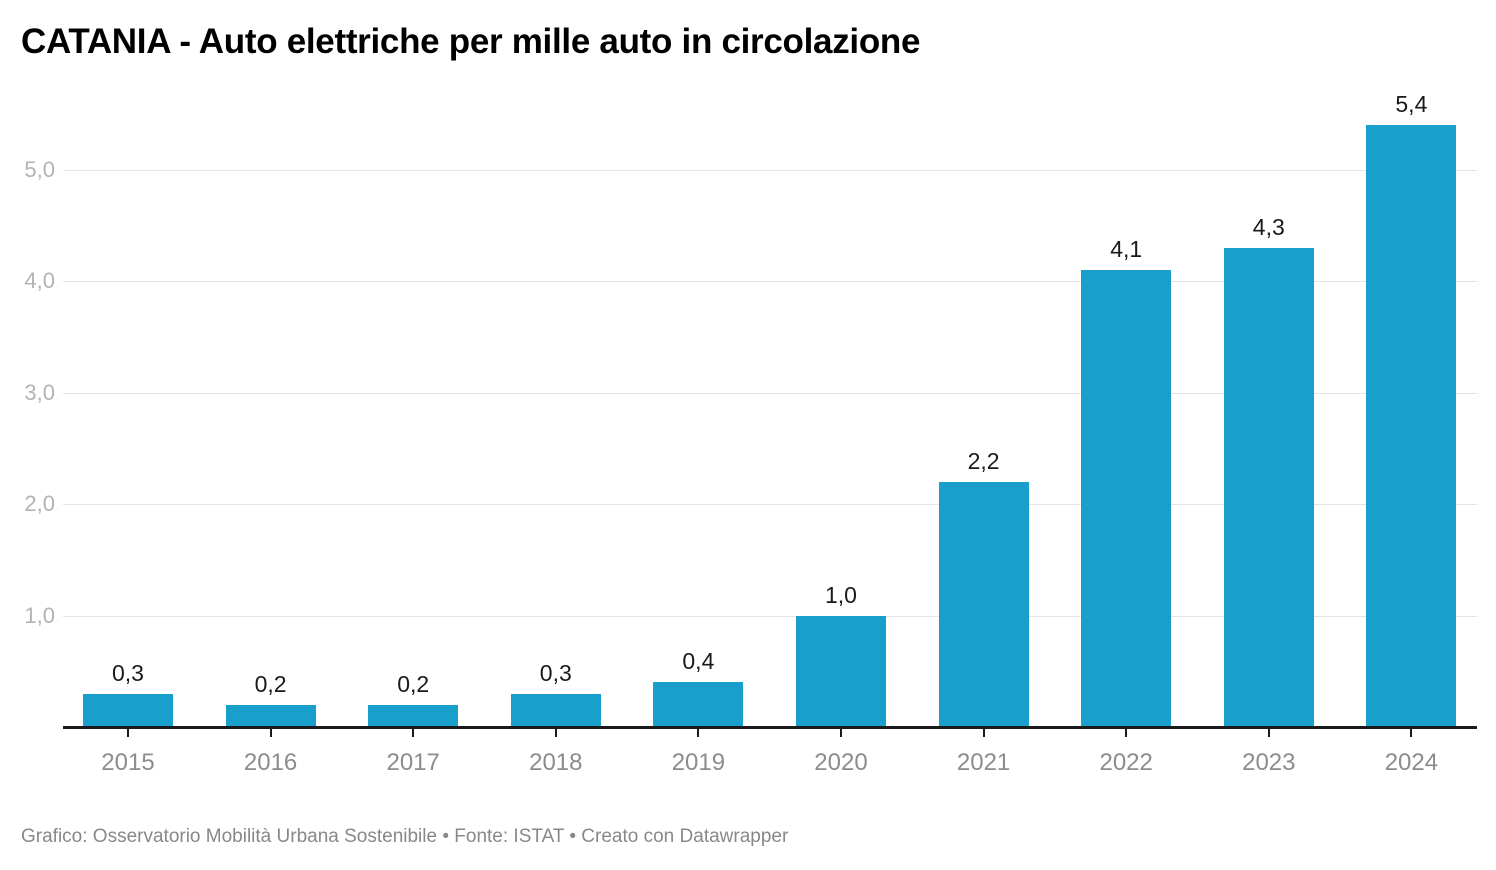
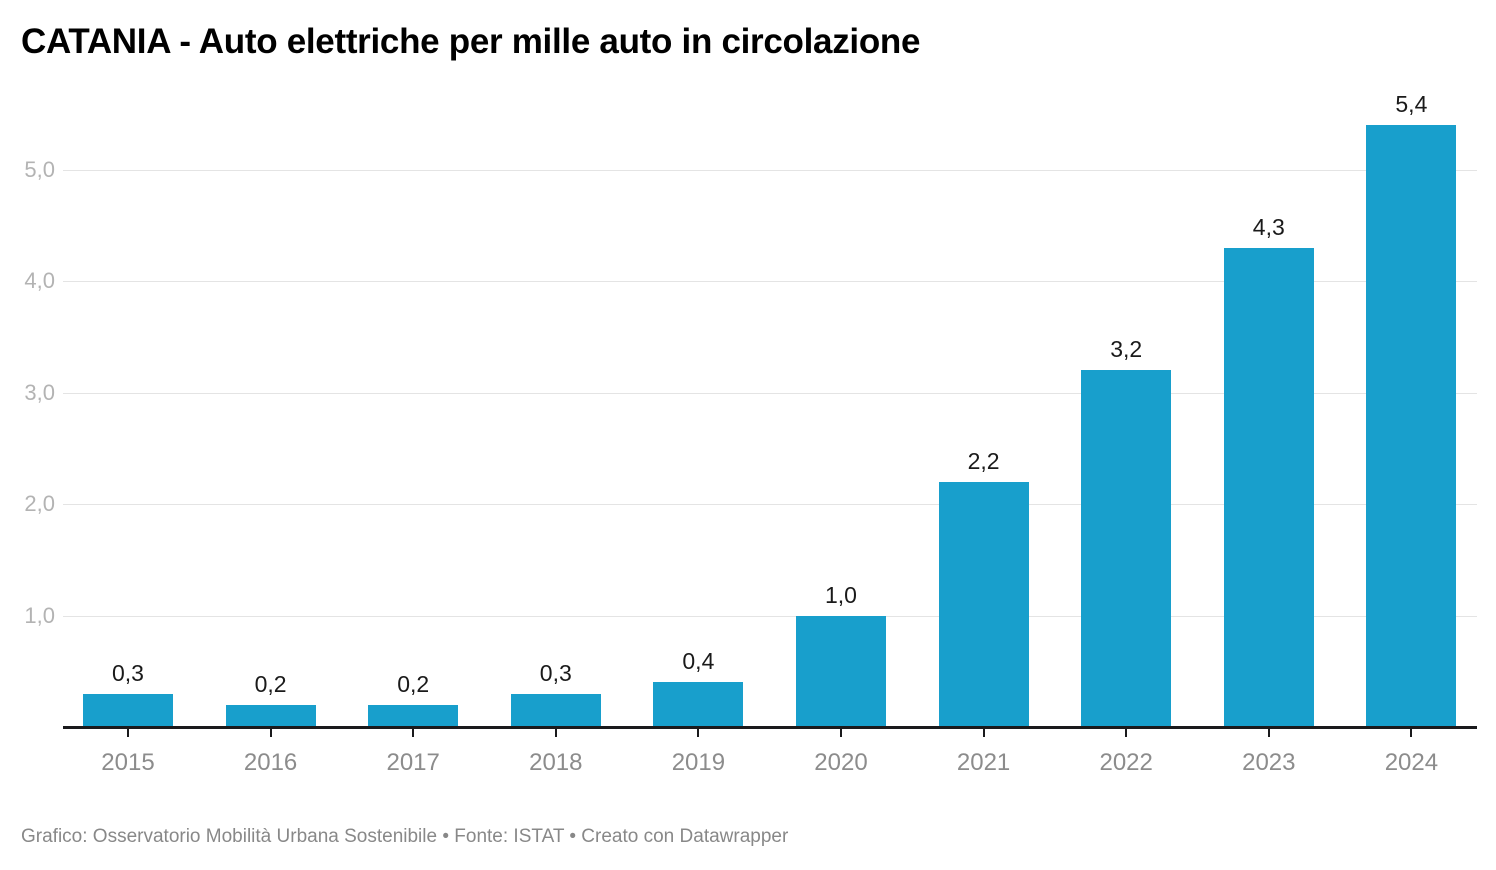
2022: 4,1 -> 3,2
